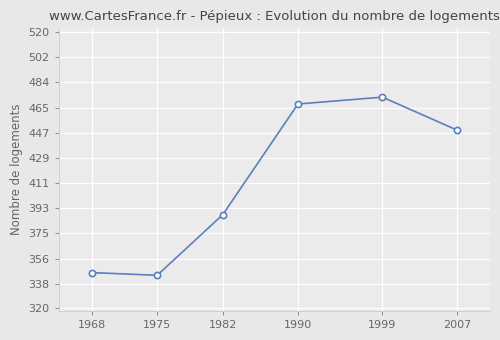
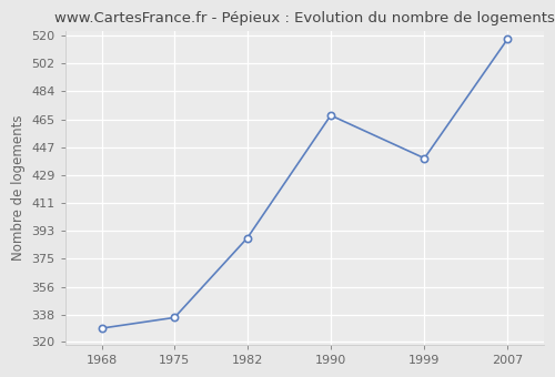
1968: 346 -> 329
1975: 344 -> 336
1999: 473 -> 440
2007: 449 -> 518
